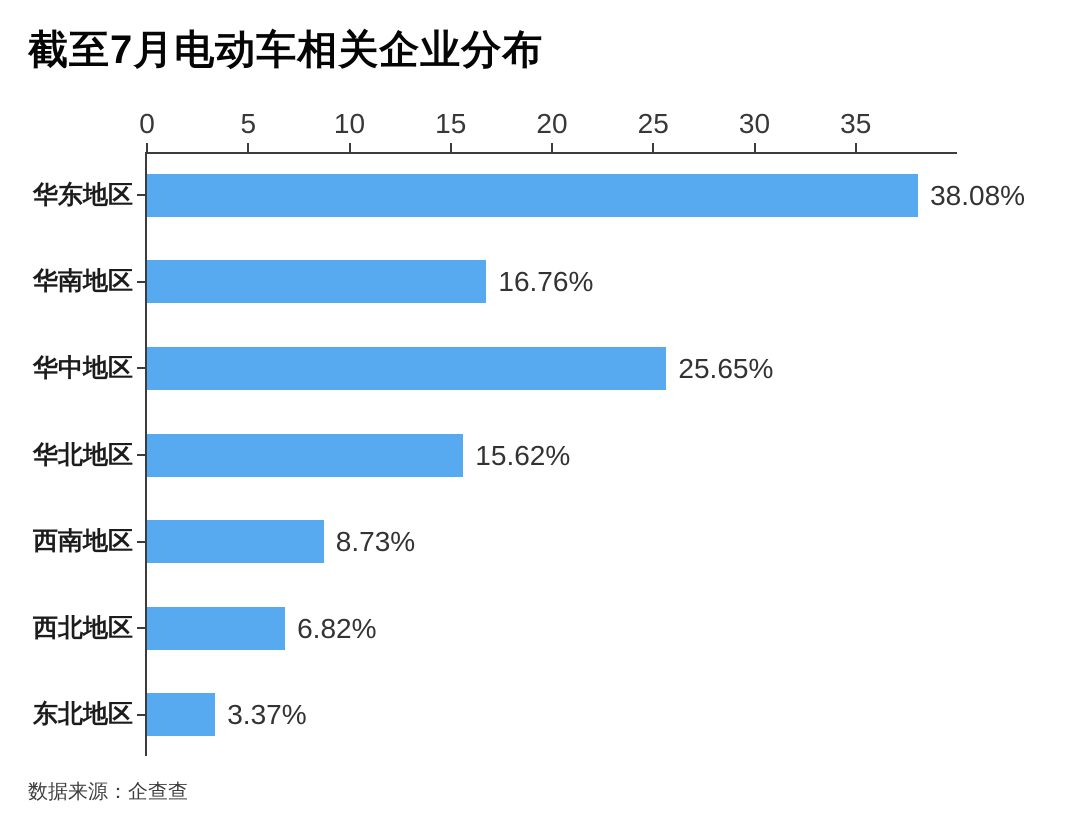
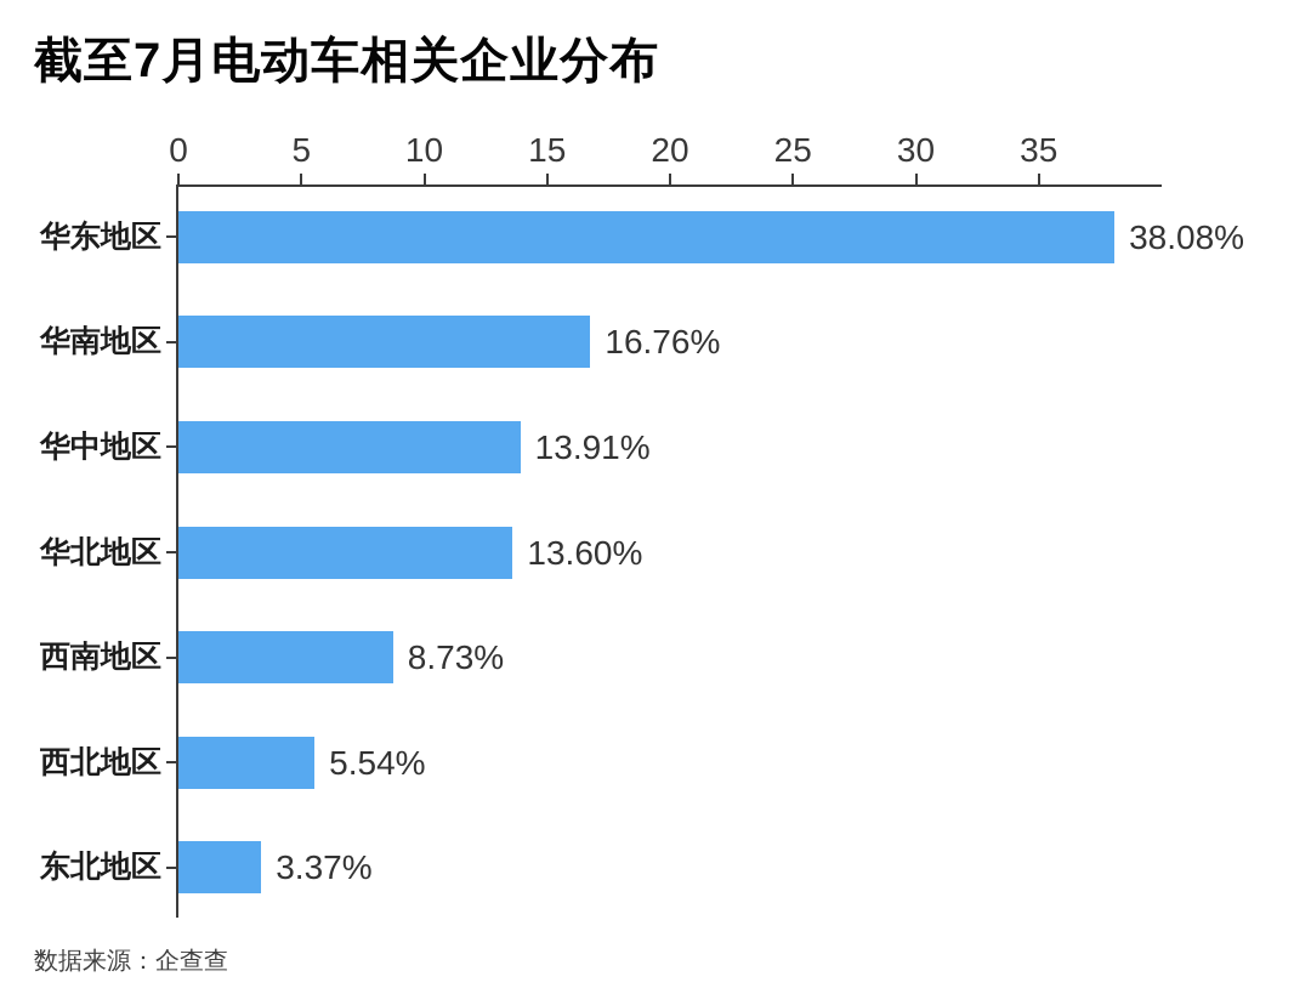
华中地区: 25.65% -> 13.91%
华北地区: 15.62% -> 13.60%
西北地区: 6.82% -> 5.54%
